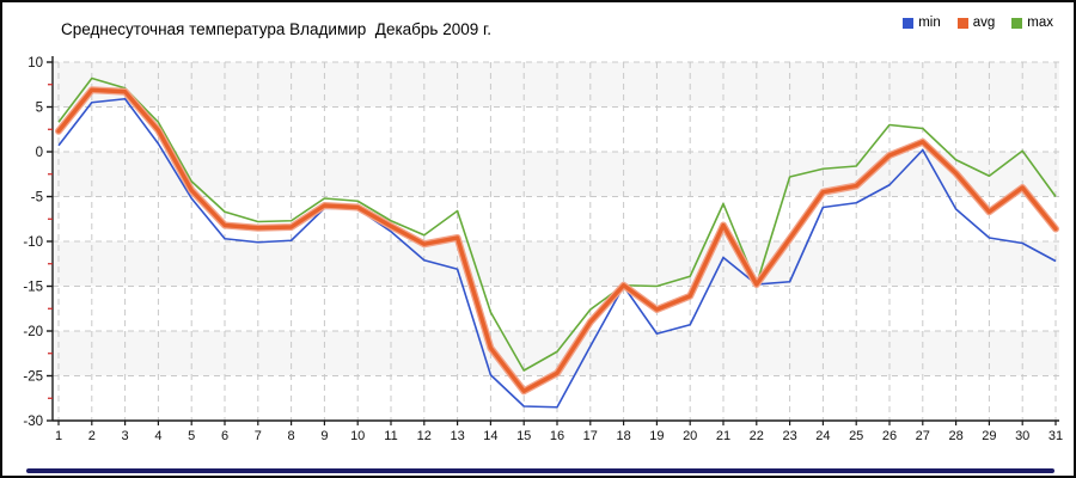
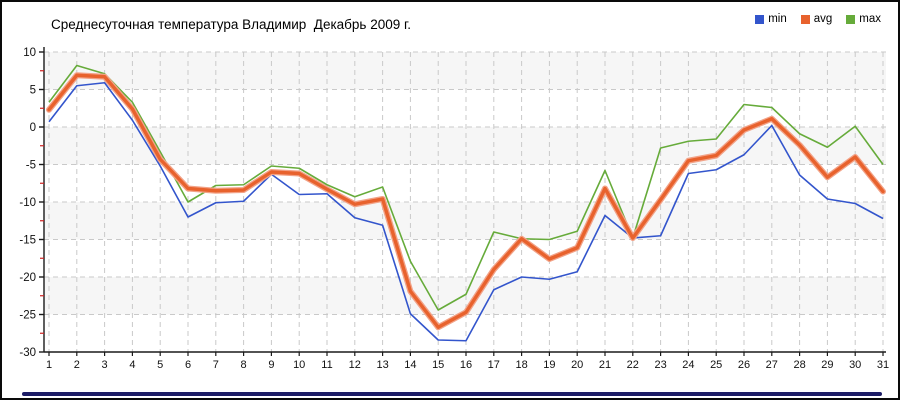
min/6: -10 -> -12
max/6: -7 -> -10
min/10: -6 -> -9
max/13: -7 -> -8
max/17: -18 -> -14
min/18: -15 -> -20
